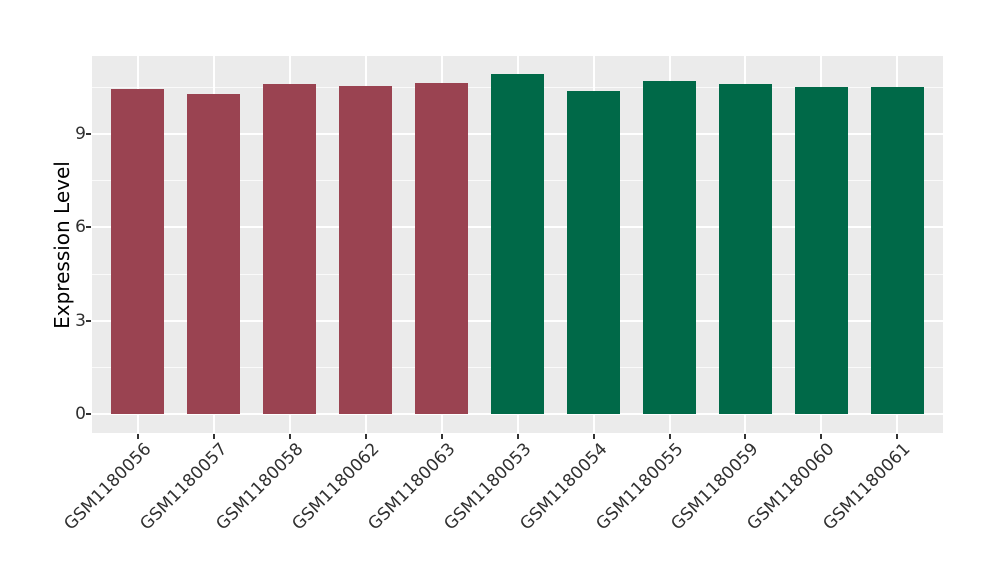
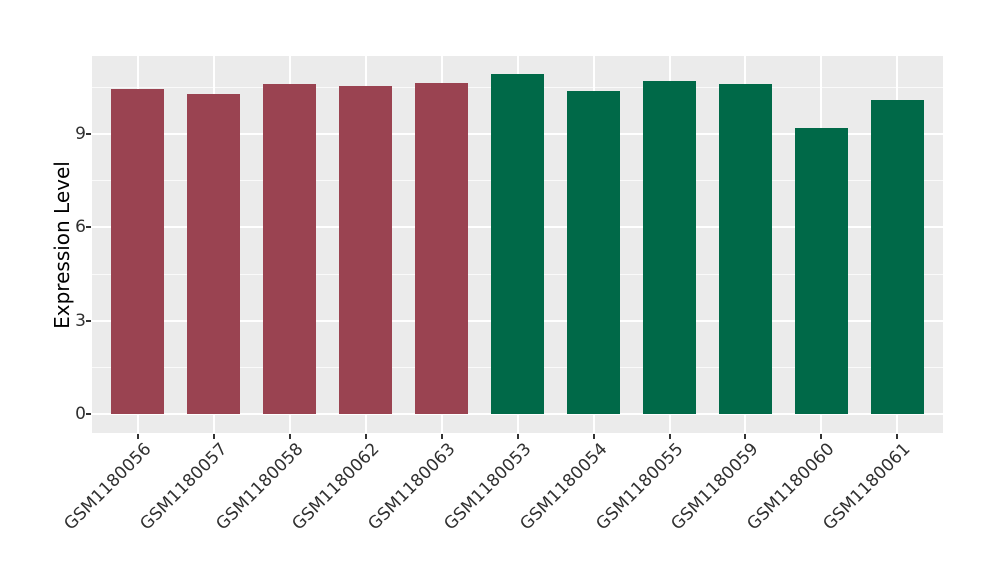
GSM1180060: 10.5 -> 9.2
GSM1180061: 10.5 -> 10.1
